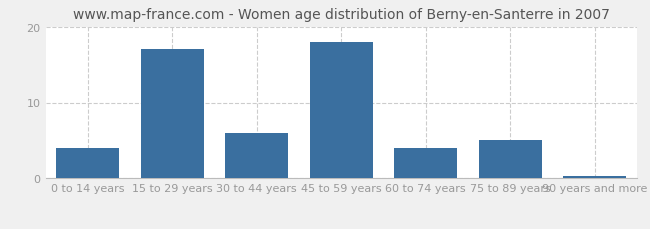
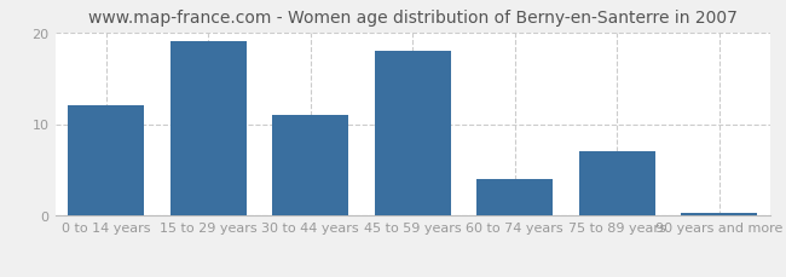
0 to 14 years: 4.0 -> 12.0
15 to 29 years: 17.0 -> 19.0
30 to 44 years: 6.0 -> 11.0
75 to 89 years: 5.0 -> 7.0
